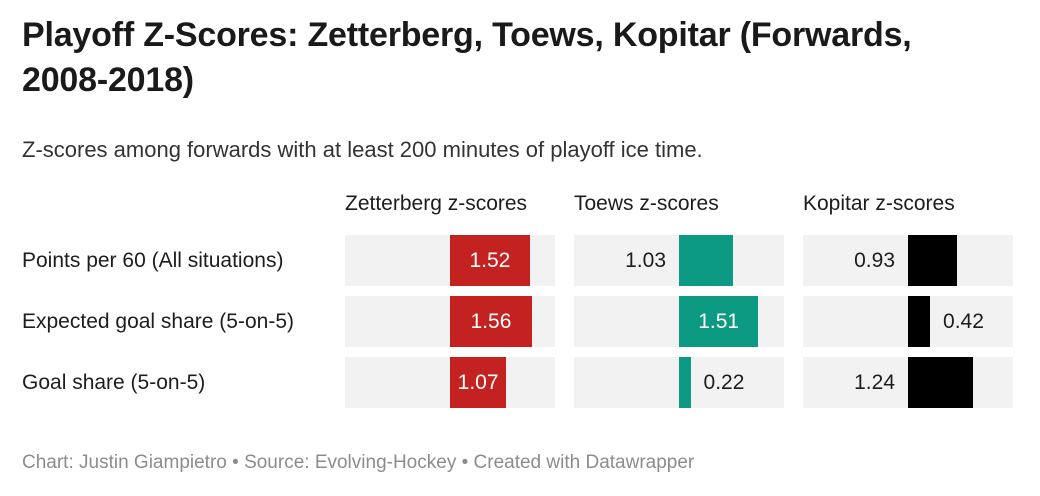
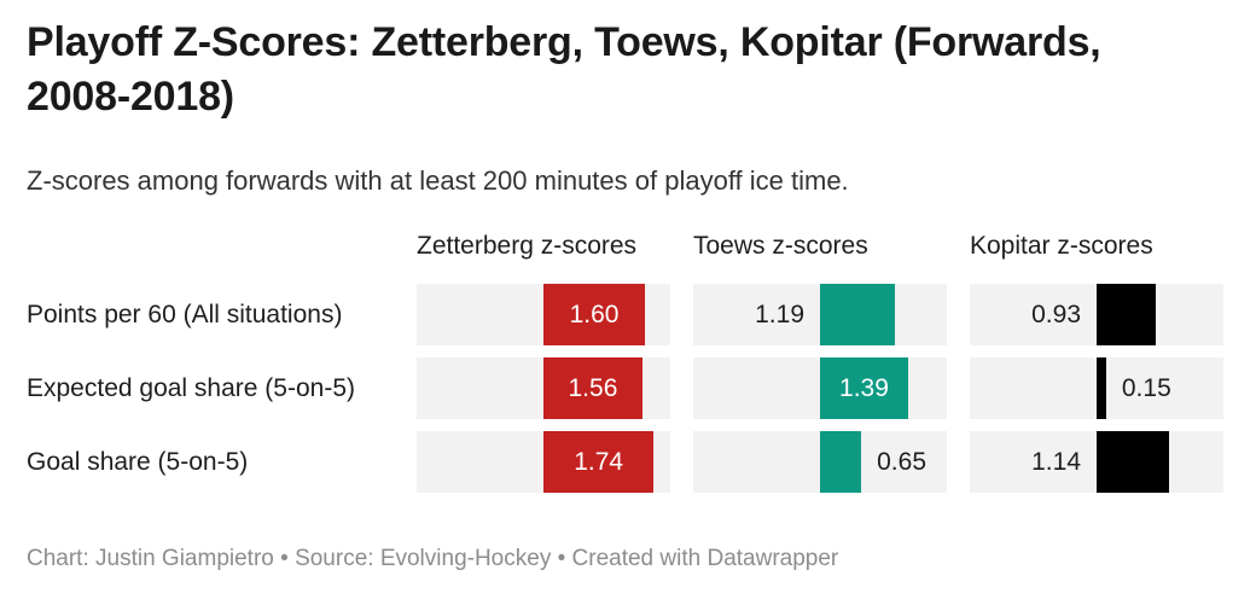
Zetterberg z-scores/Points per 60 (All situations): 1.52 -> 1.60
Toews z-scores/Points per 60 (All situations): 1.03 -> 1.19
Toews z-scores/Expected goal share (5-on-5): 1.51 -> 1.39
Kopitar z-scores/Expected goal share (5-on-5): 0.42 -> 0.15
Zetterberg z-scores/Goal share (5-on-5): 1.07 -> 1.74
Toews z-scores/Goal share (5-on-5): 0.22 -> 0.65
Kopitar z-scores/Goal share (5-on-5): 1.24 -> 1.14
